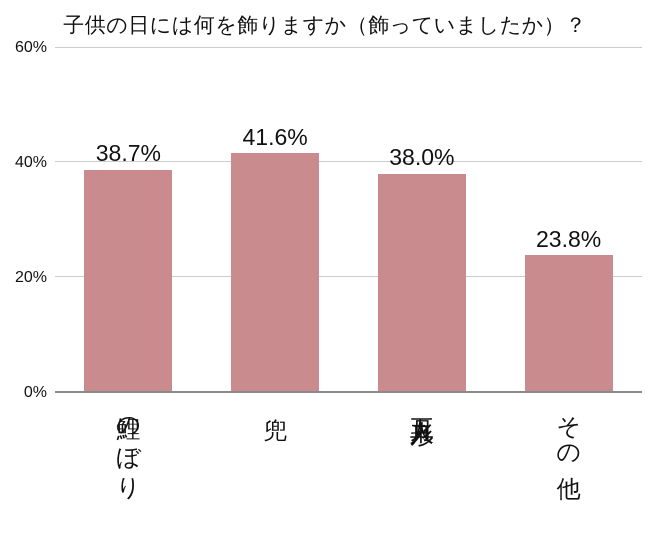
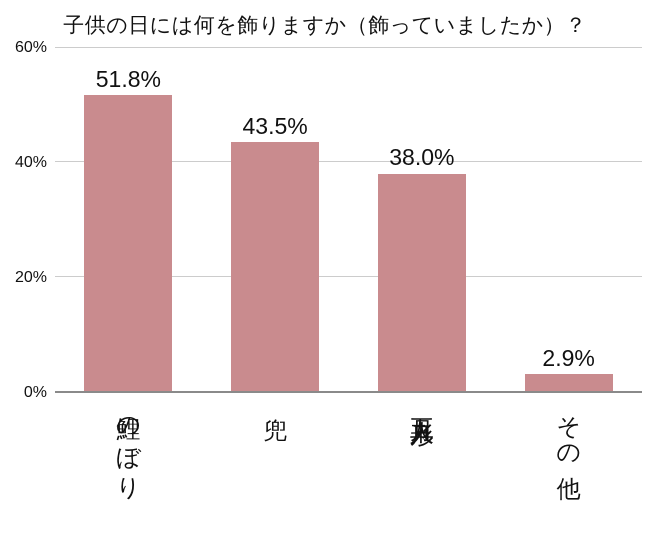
鯉のぼり: 38.7% -> 51.8%
兜: 41.6% -> 43.5%
その他: 23.8% -> 2.9%
